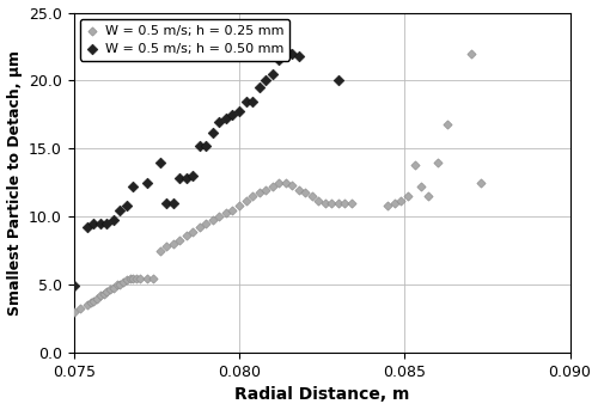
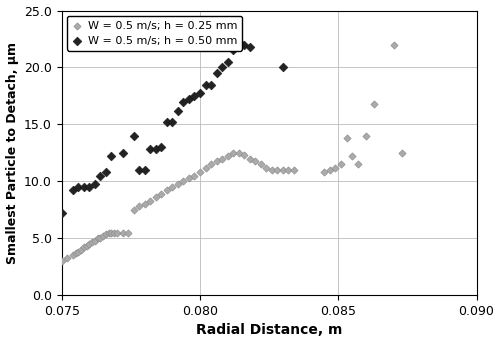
W = 0.5 m/s; h = 0.50 mm/0.075: 4.9 -> 7.2
